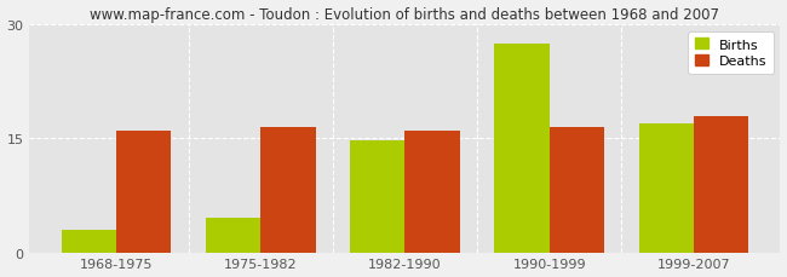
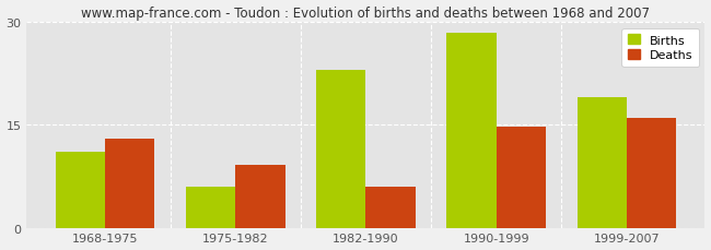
Births/1968-1975: 3.0 -> 11.0
Deaths/1968-1975: 16.0 -> 13.0
Births/1975-1982: 4.5 -> 6.0
Deaths/1975-1982: 16.5 -> 9.2
Births/1982-1990: 14.7 -> 23.0
Deaths/1982-1990: 16.0 -> 6.0
Births/1990-1999: 27.5 -> 28.4
Deaths/1990-1999: 16.5 -> 14.8
Births/1999-2007: 17.0 -> 19.0
Deaths/1999-2007: 18.0 -> 16.0
